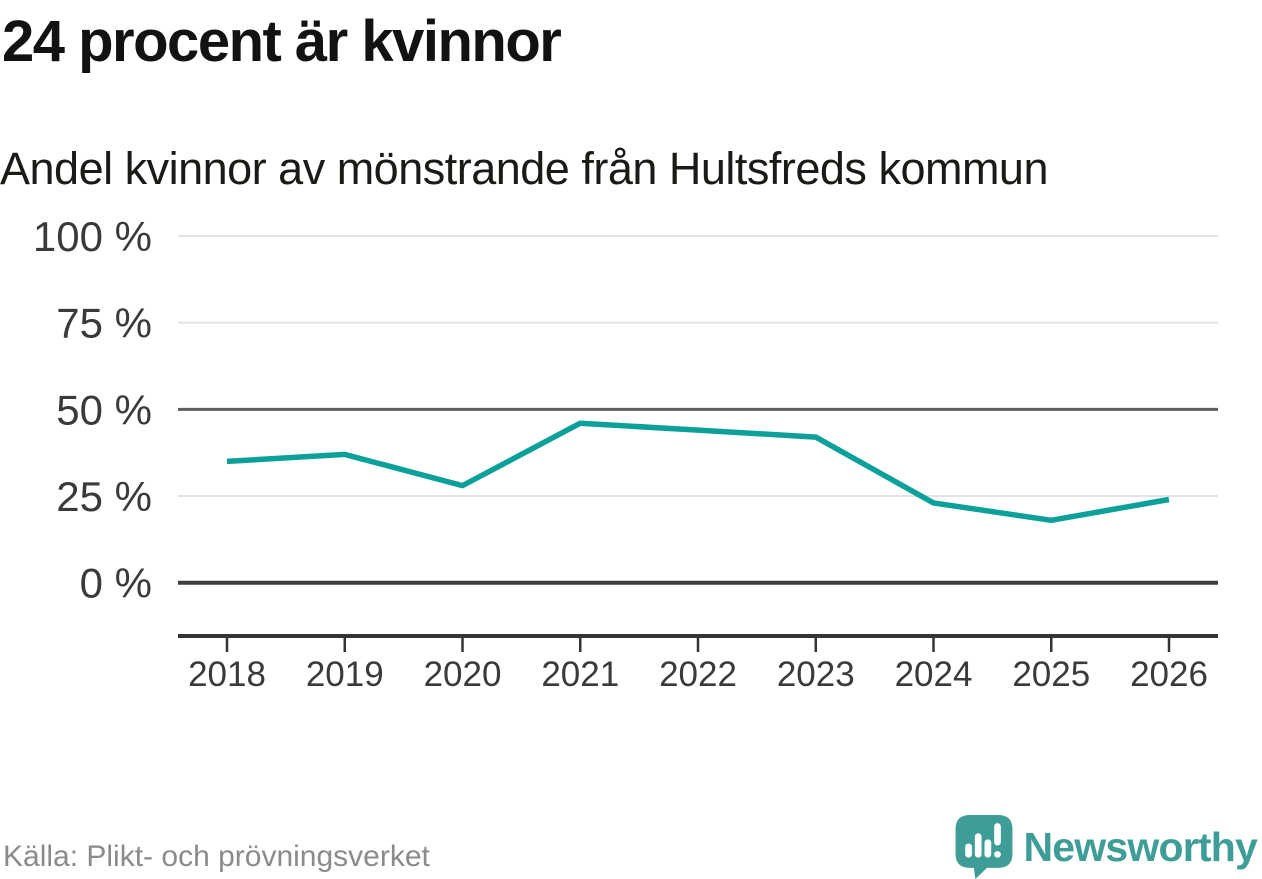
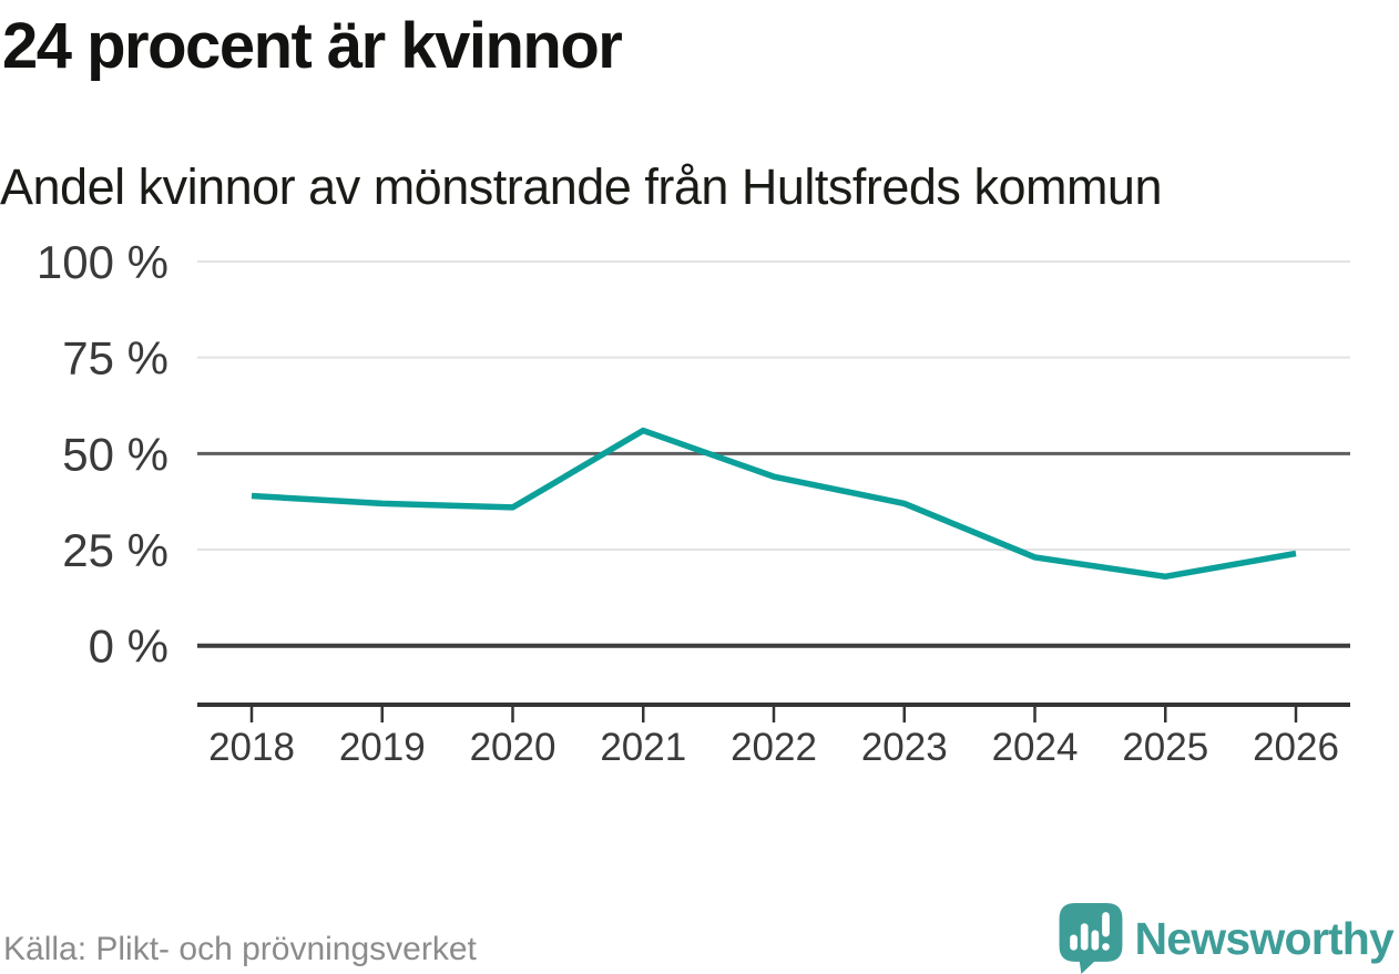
2018: 35% -> 39%
2020: 28% -> 36%
2021: 46% -> 56%
2023: 42% -> 37%
